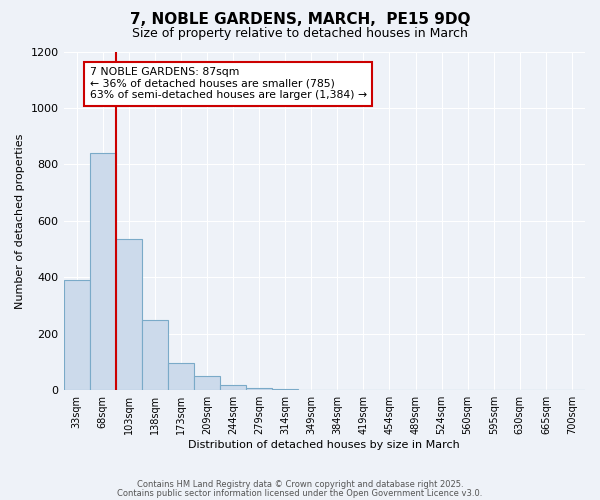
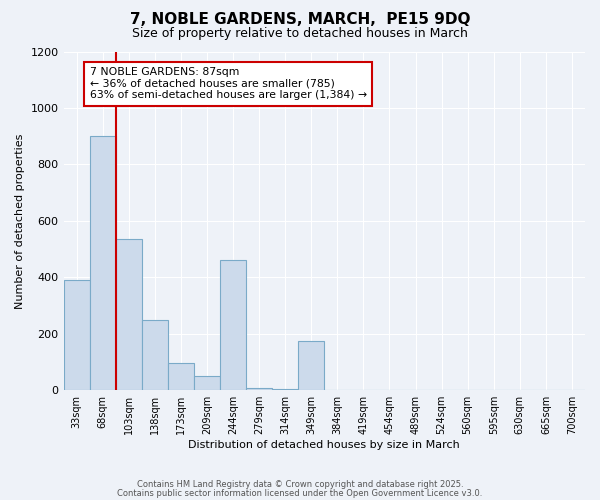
68sqm: 840 -> 900
244sqm: 18 -> 460
349sqm: 1 -> 175
